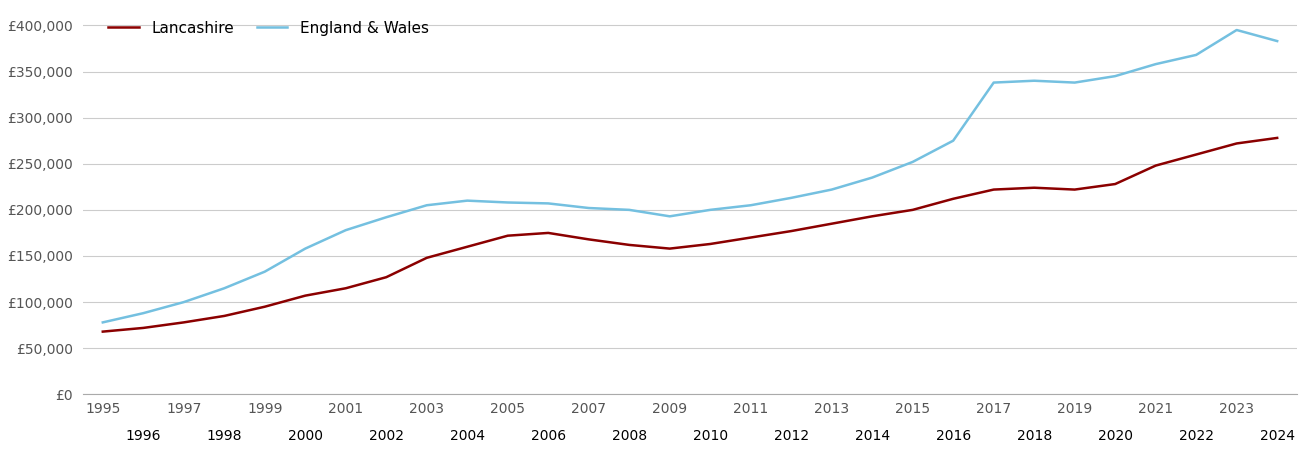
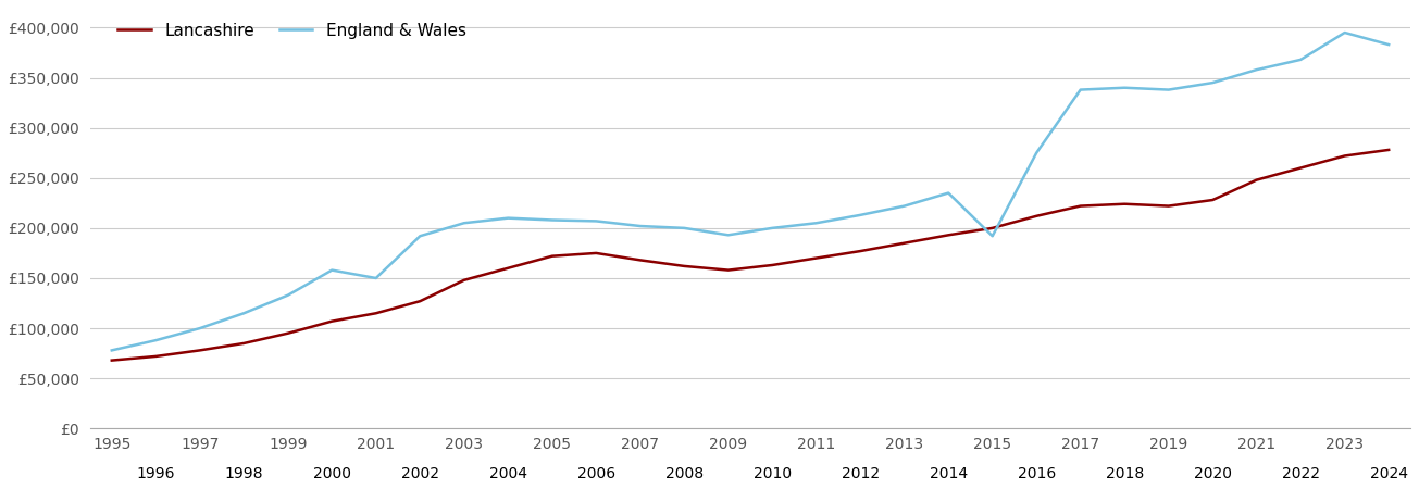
England & Wales/2001: £178,000 -> £150,000
England & Wales/2015: £252,000 -> £192,000
